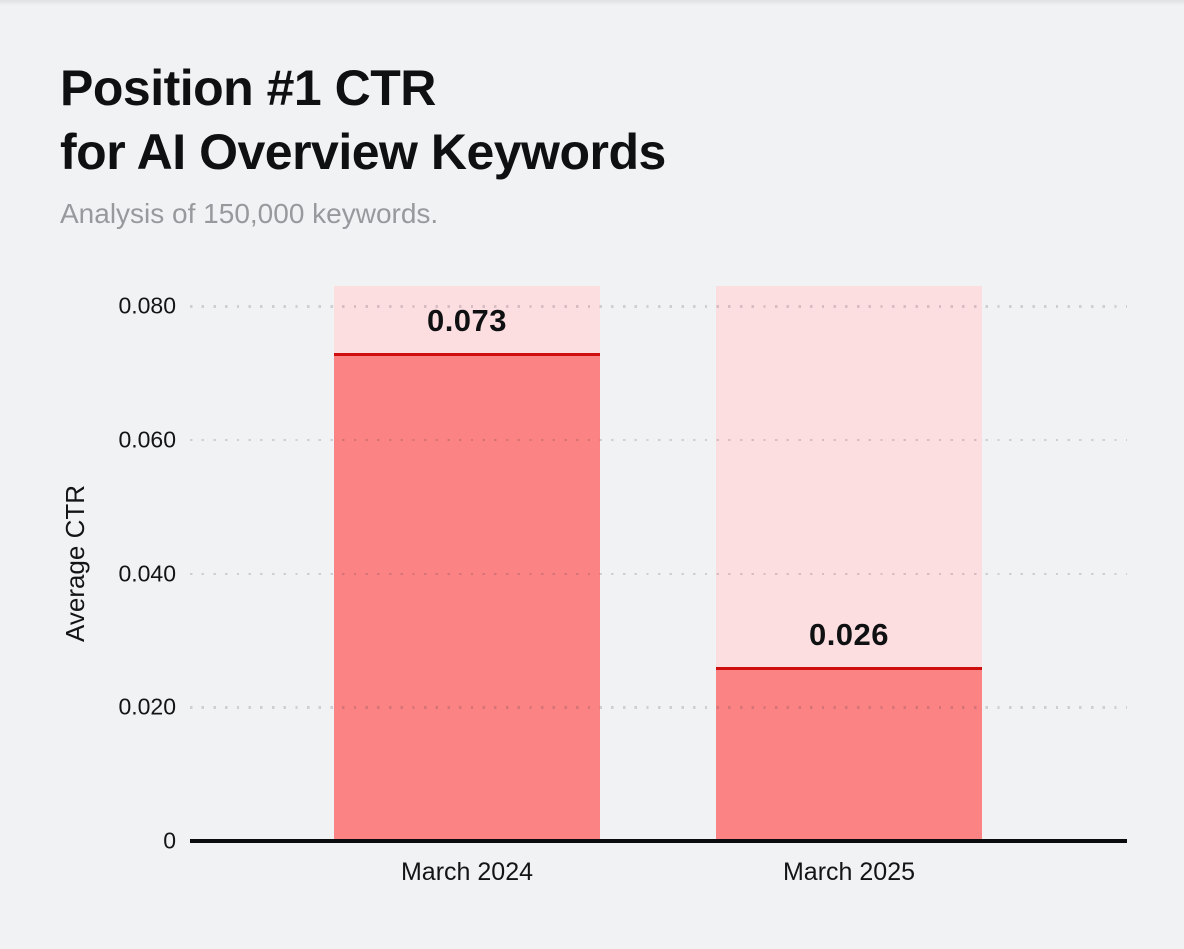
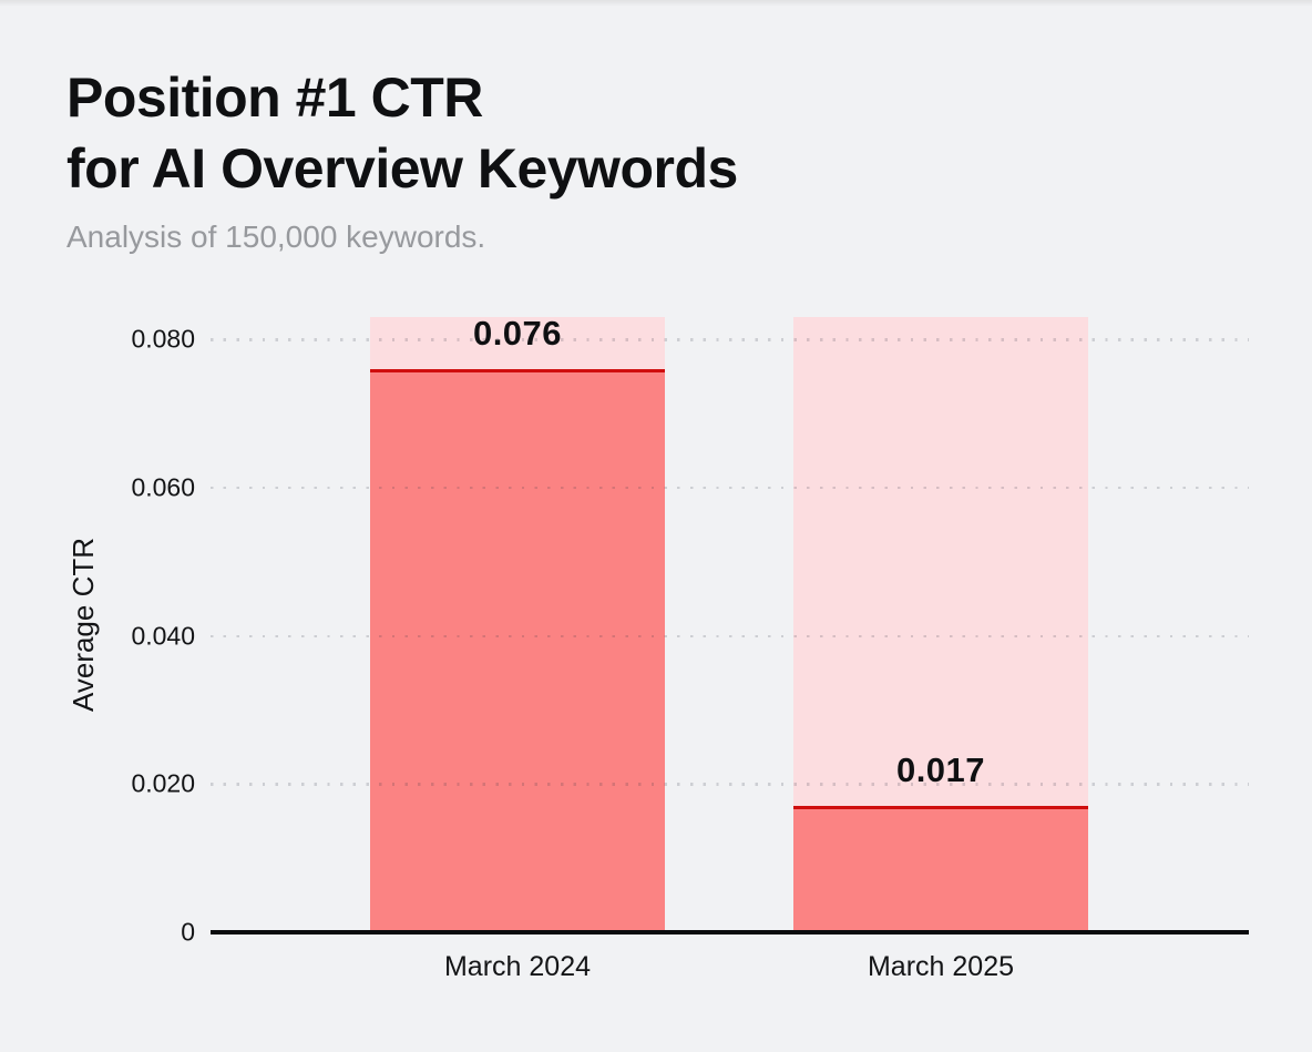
March 2024: 0.073 -> 0.076
March 2025: 0.026 -> 0.017
